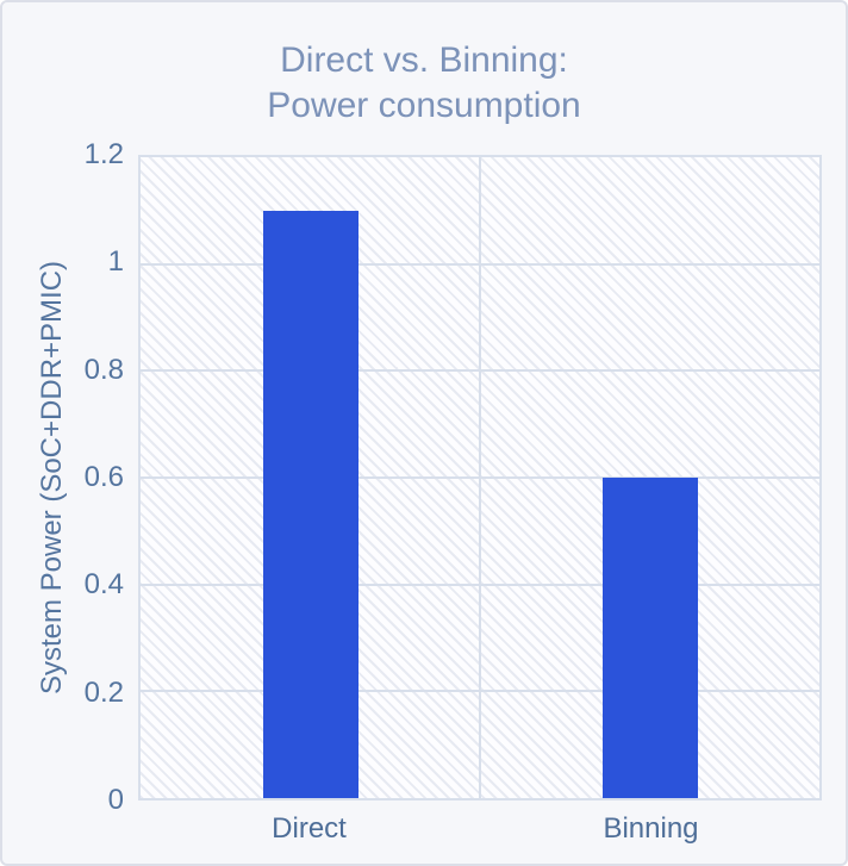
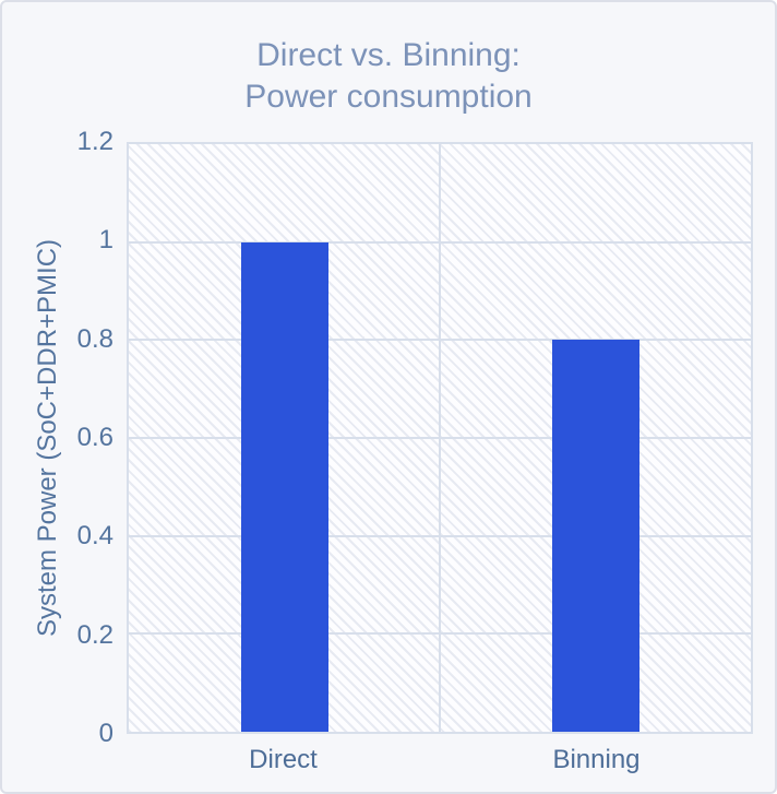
Direct: 1.1 -> 1.0
Binning: 0.6 -> 0.8
